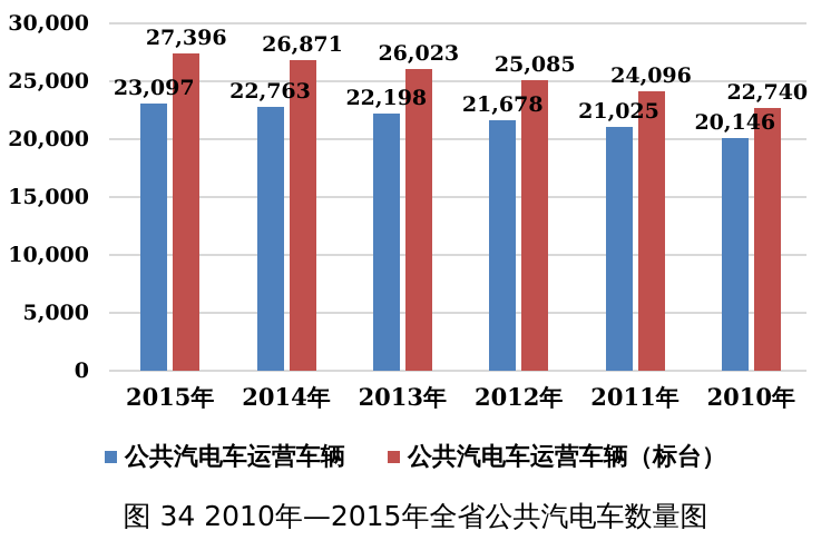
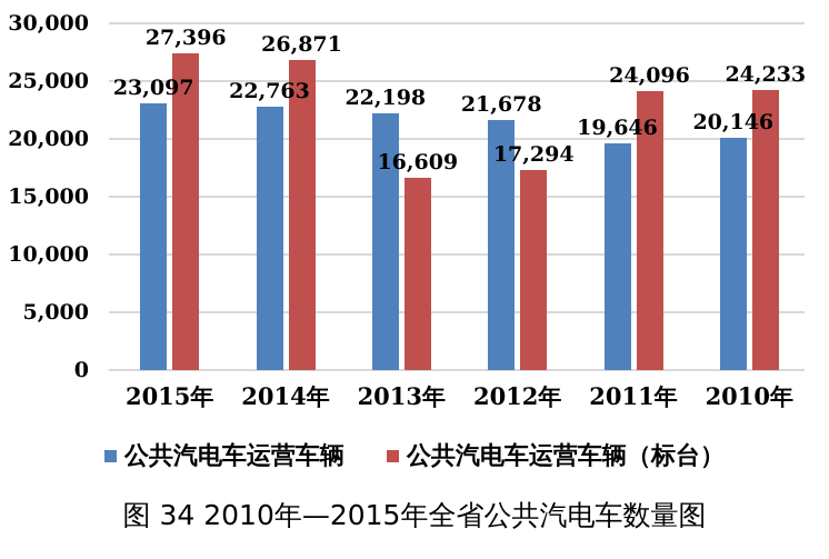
公共汽电车运营车辆（标台）/2013年: 26,023 -> 16,609
公共汽电车运营车辆（标台）/2012年: 25,085 -> 17,294
公共汽电车运营车辆/2011年: 21,025 -> 19,646
公共汽电车运营车辆（标台）/2010年: 22,740 -> 24,233
